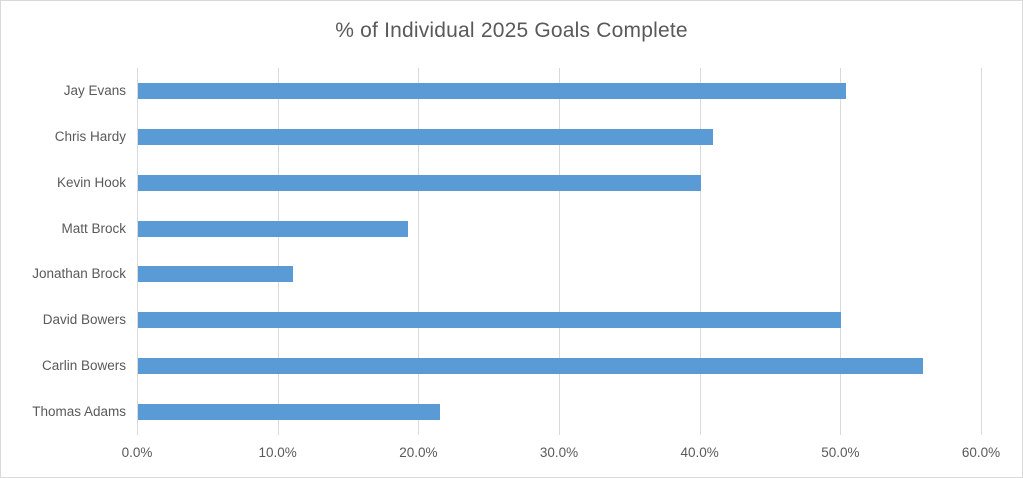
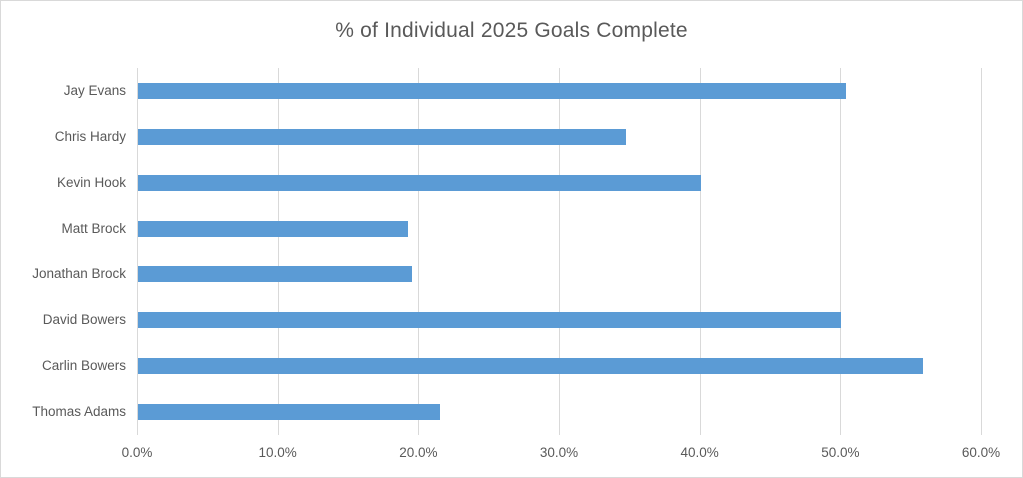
Chris Hardy: 40.9% -> 34.7%
Jonathan Brock: 11.0% -> 19.5%
